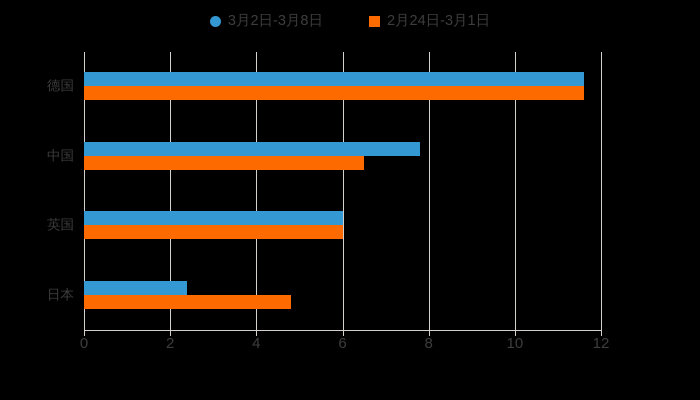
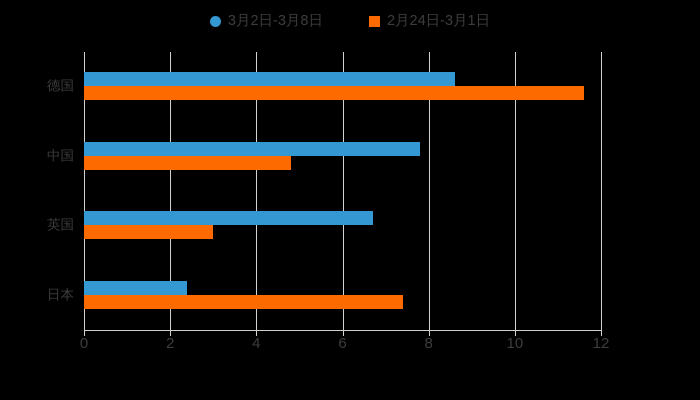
3月2日-3月8日/德国: 11.6 -> 8.6
2月24日-3月1日/中国: 6.5 -> 4.8
3月2日-3月8日/英国: 6.0 -> 6.7
2月24日-3月1日/英国: 6.0 -> 3.0
2月24日-3月1日/日本: 4.8 -> 7.4
